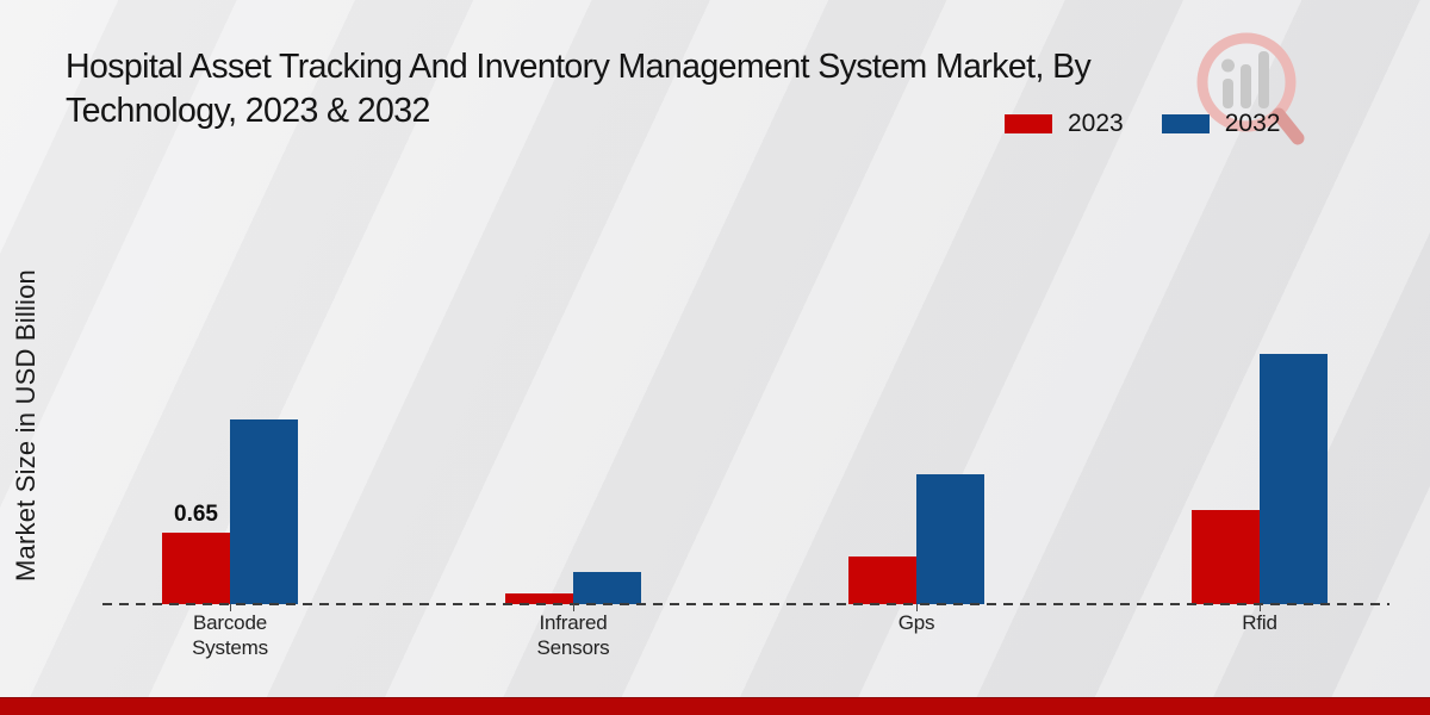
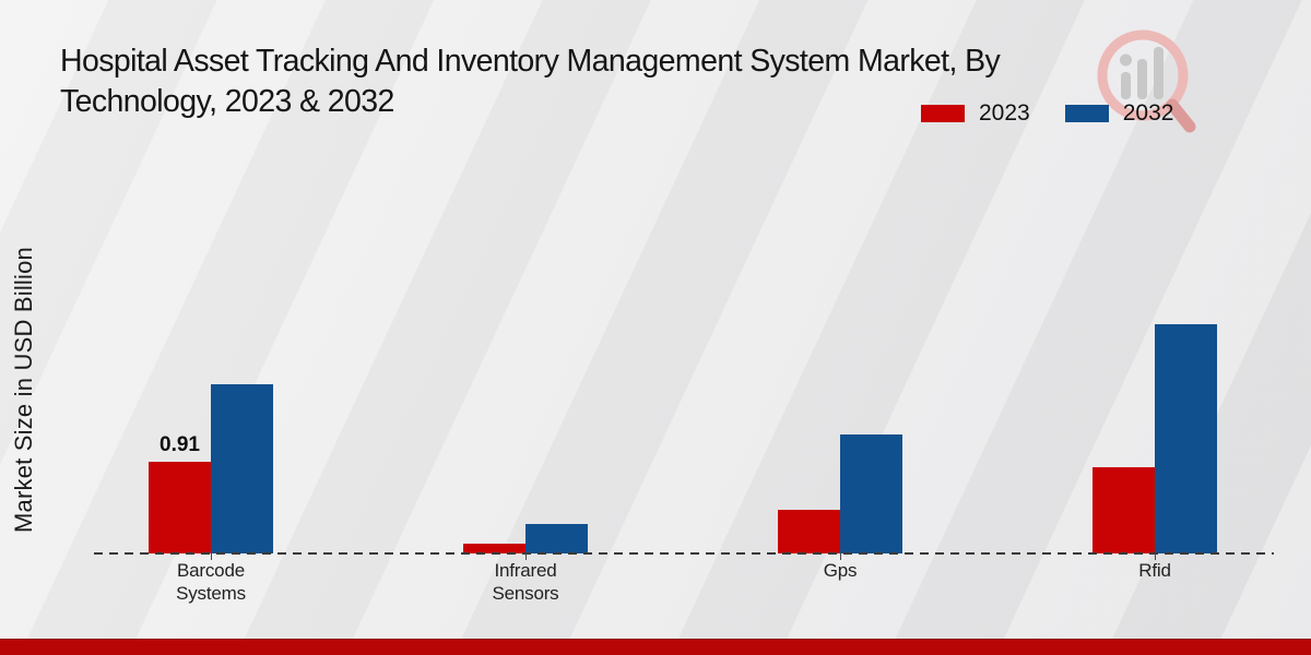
2023/Barcode Systems: 0.65 -> 0.91
